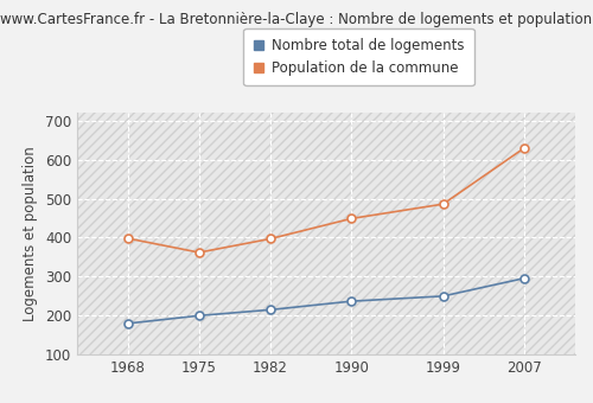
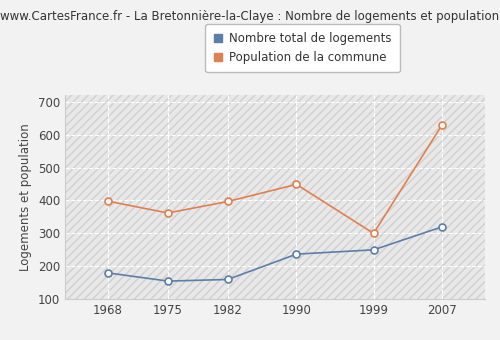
Nombre total de logements/1975: 200 -> 155
Nombre total de logements/1982: 215 -> 160
Population de la commune/1999: 486 -> 300
Nombre total de logements/2007: 296 -> 320
